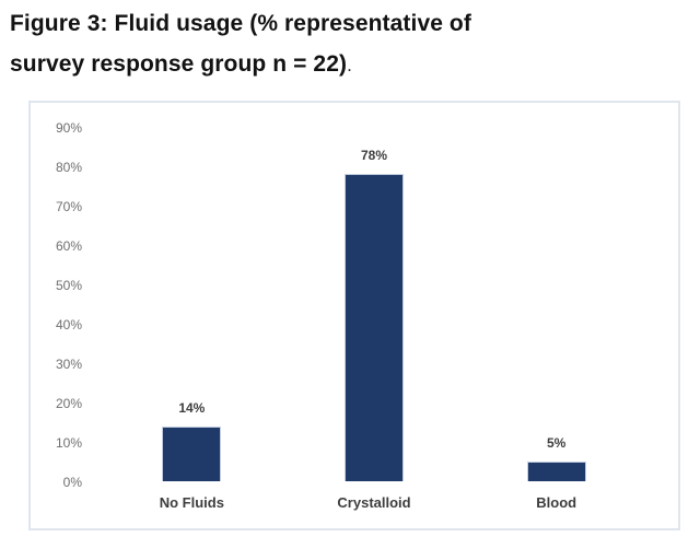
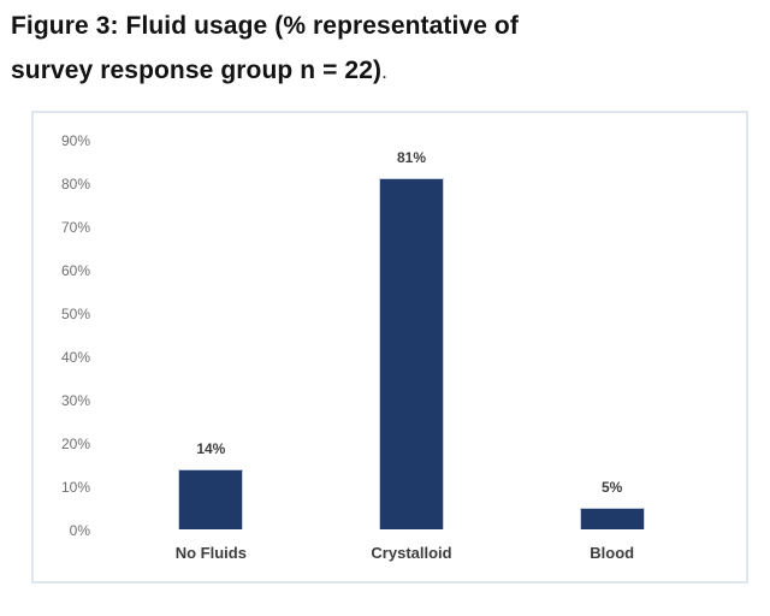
Crystalloid: 78% -> 81%
